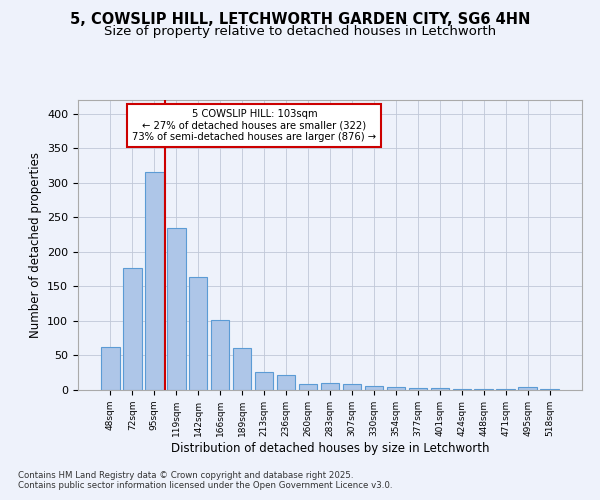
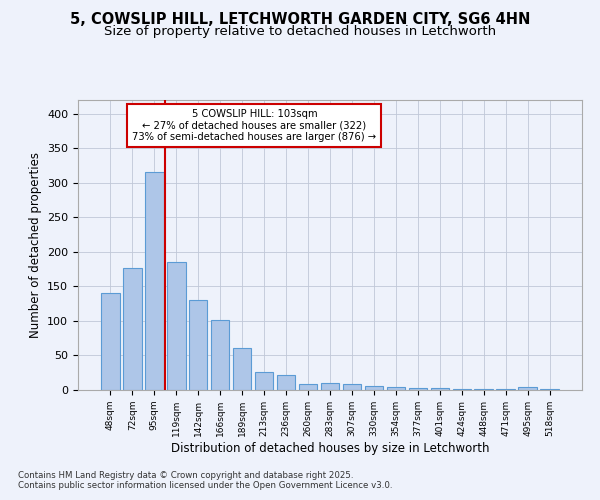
48sqm: 63 -> 140
119sqm: 234 -> 186
142sqm: 164 -> 130
